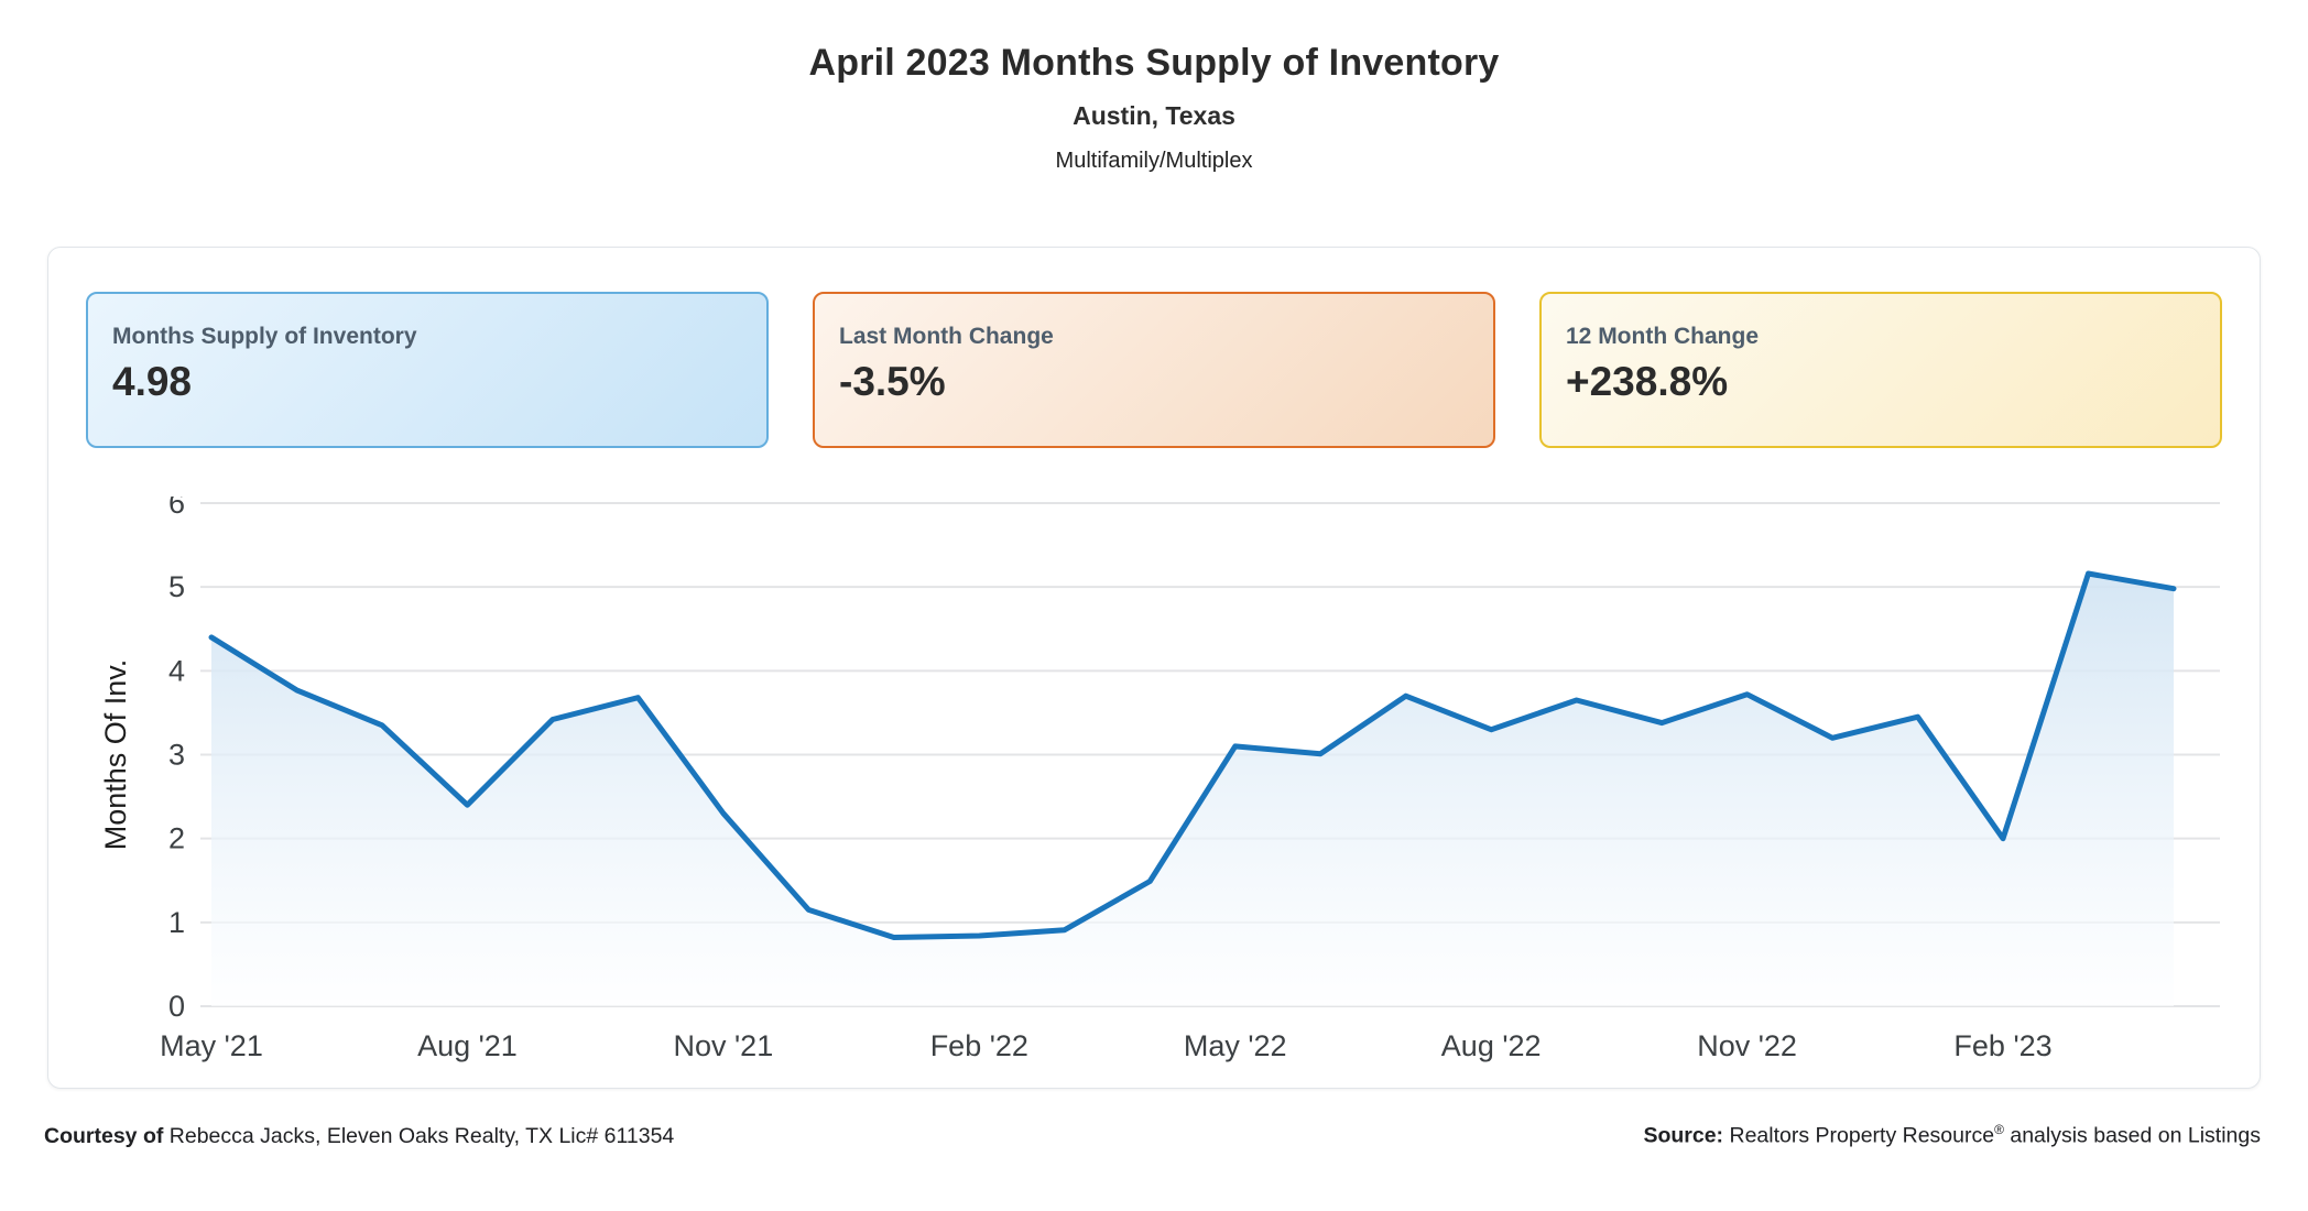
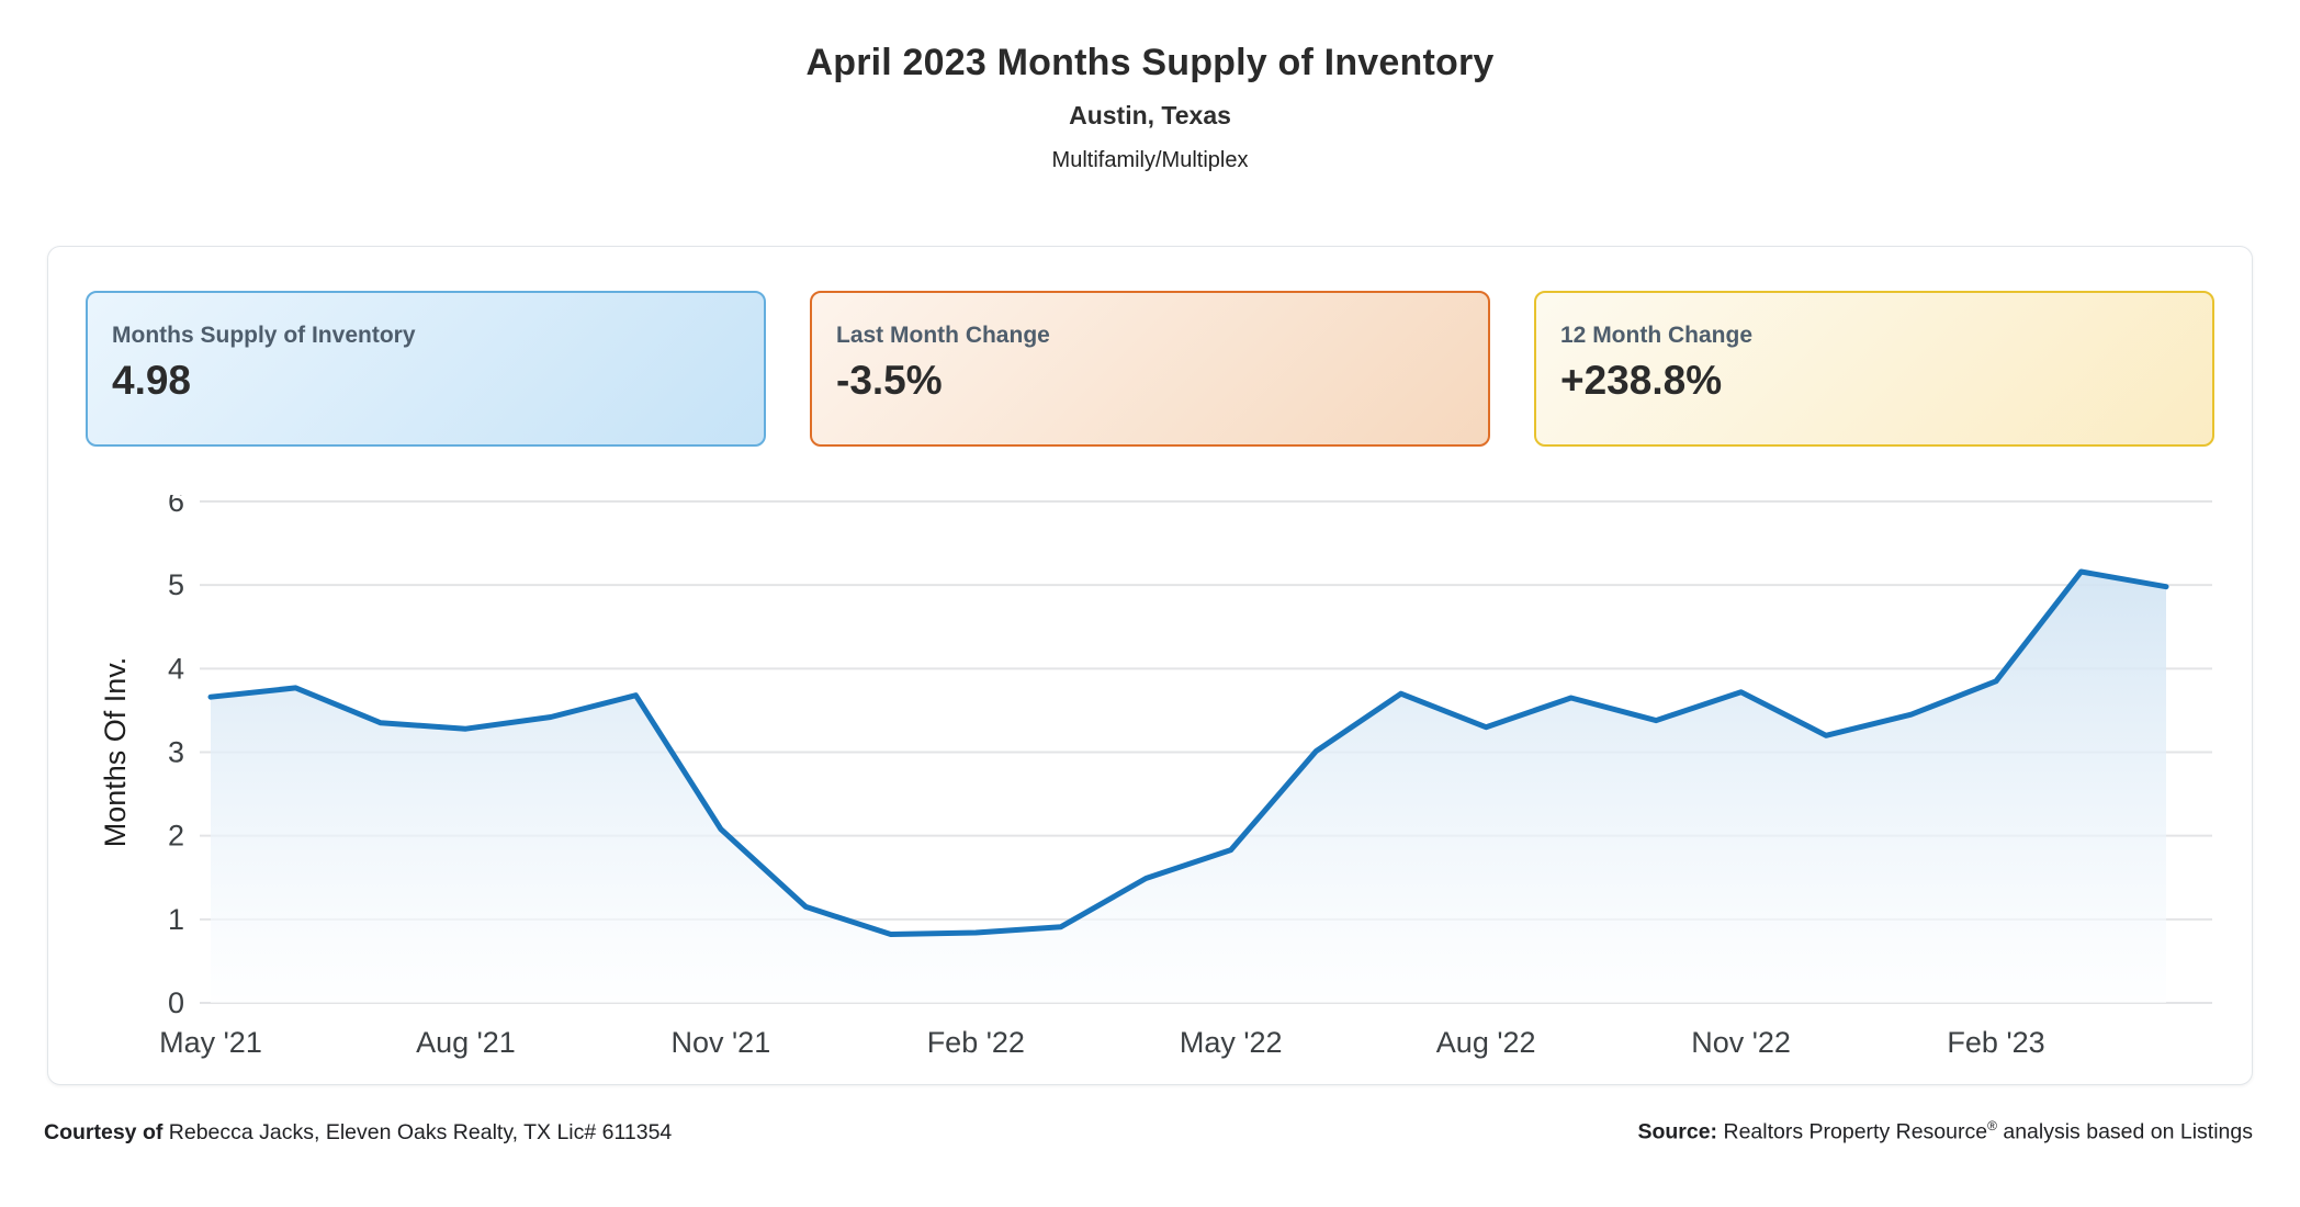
May '21: 4.4 -> 3.7
Aug '21: 2.4 -> 3.3
Nov '21: 2.3 -> 2.1
May '22: 3.1 -> 1.8
Feb '23: 2.0 -> 3.9
